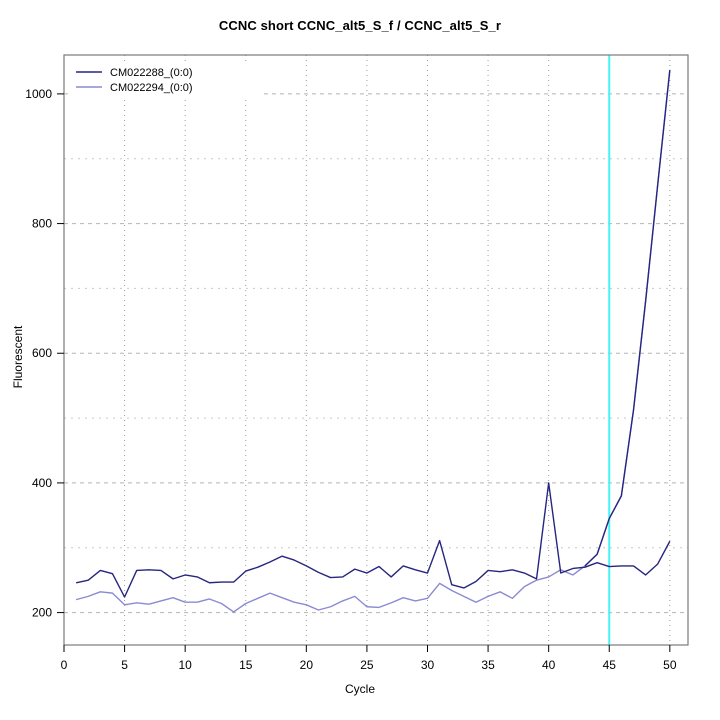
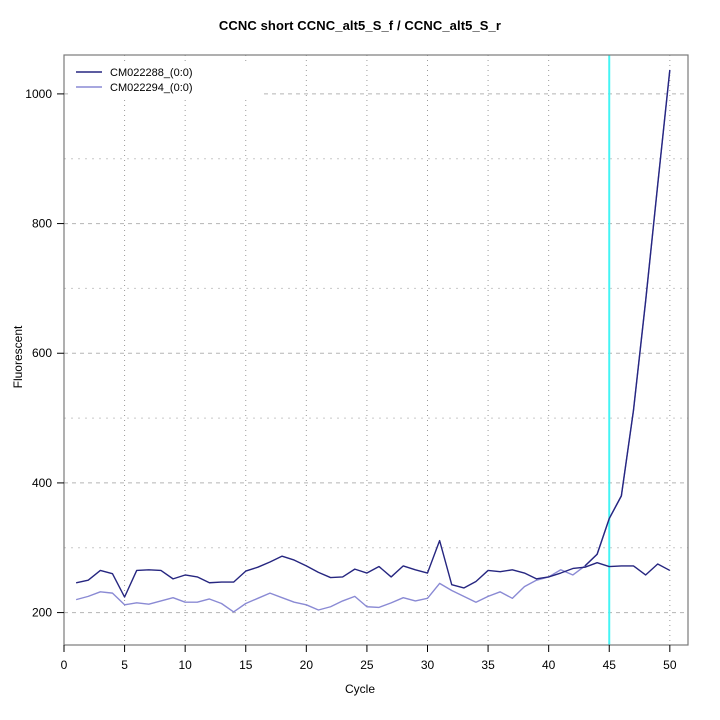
CM022288_(0:0)/40: 400 -> 260
CM022288_(0:0)/50: 310 -> 260
